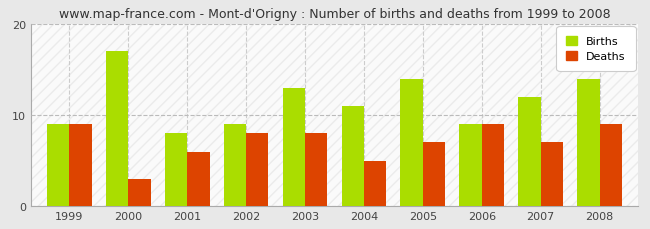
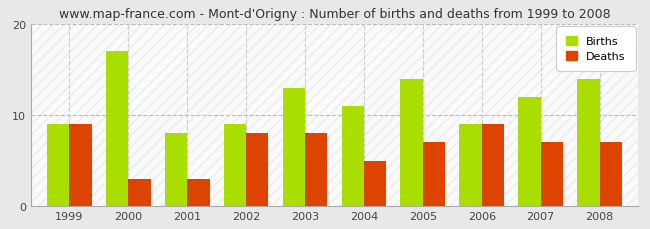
Deaths/2001: 6 -> 3
Deaths/2008: 9 -> 7
